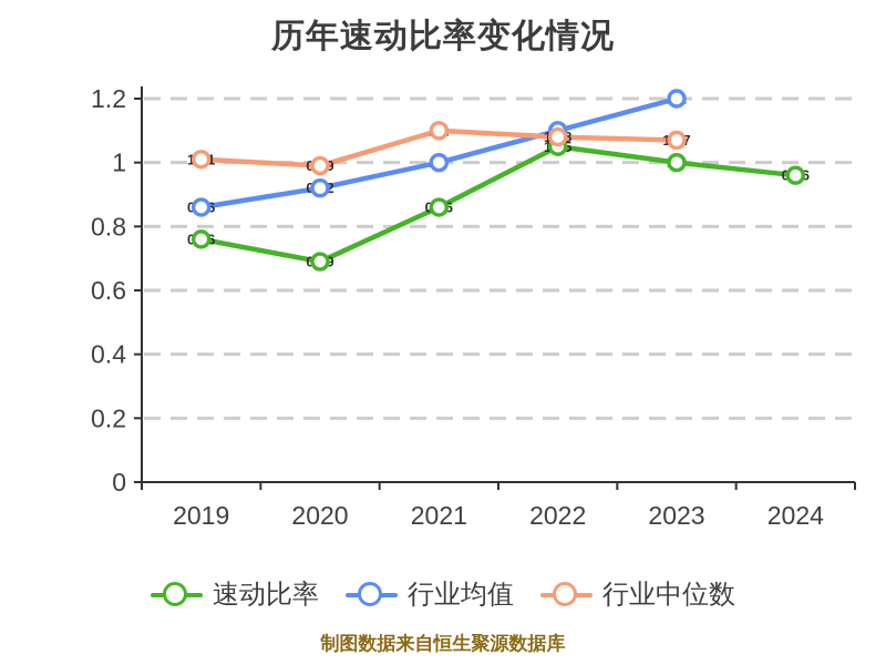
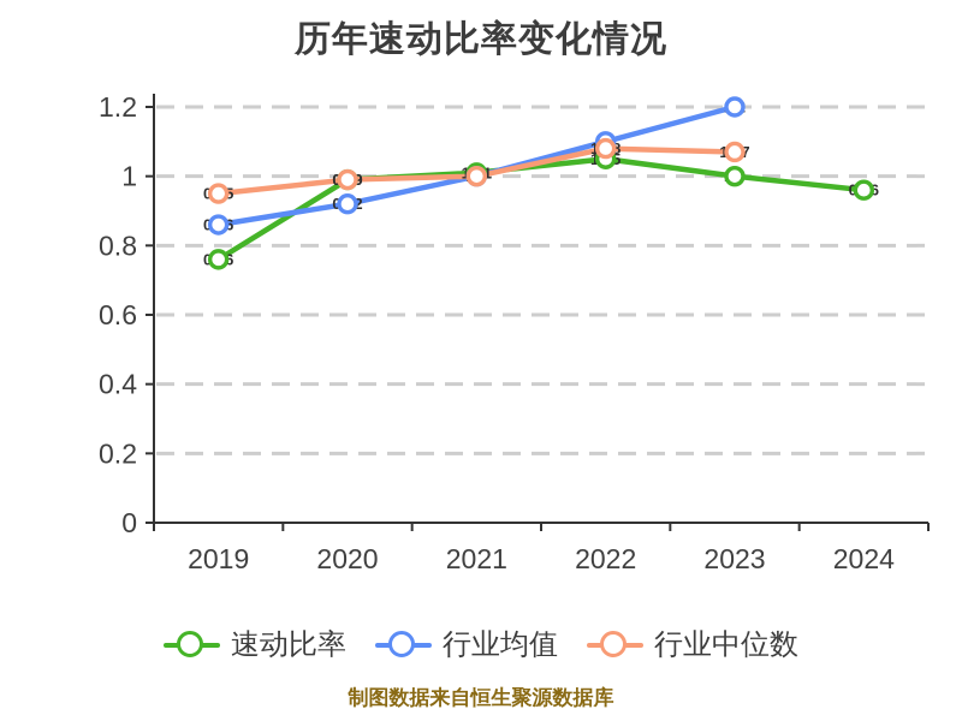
行业中位数/2019: 1.01 -> 0.95
速动比率/2020: 0.69 -> 0.99
速动比率/2021: 0.86 -> 1.01
行业中位数/2021: 1.1 -> 1.0
